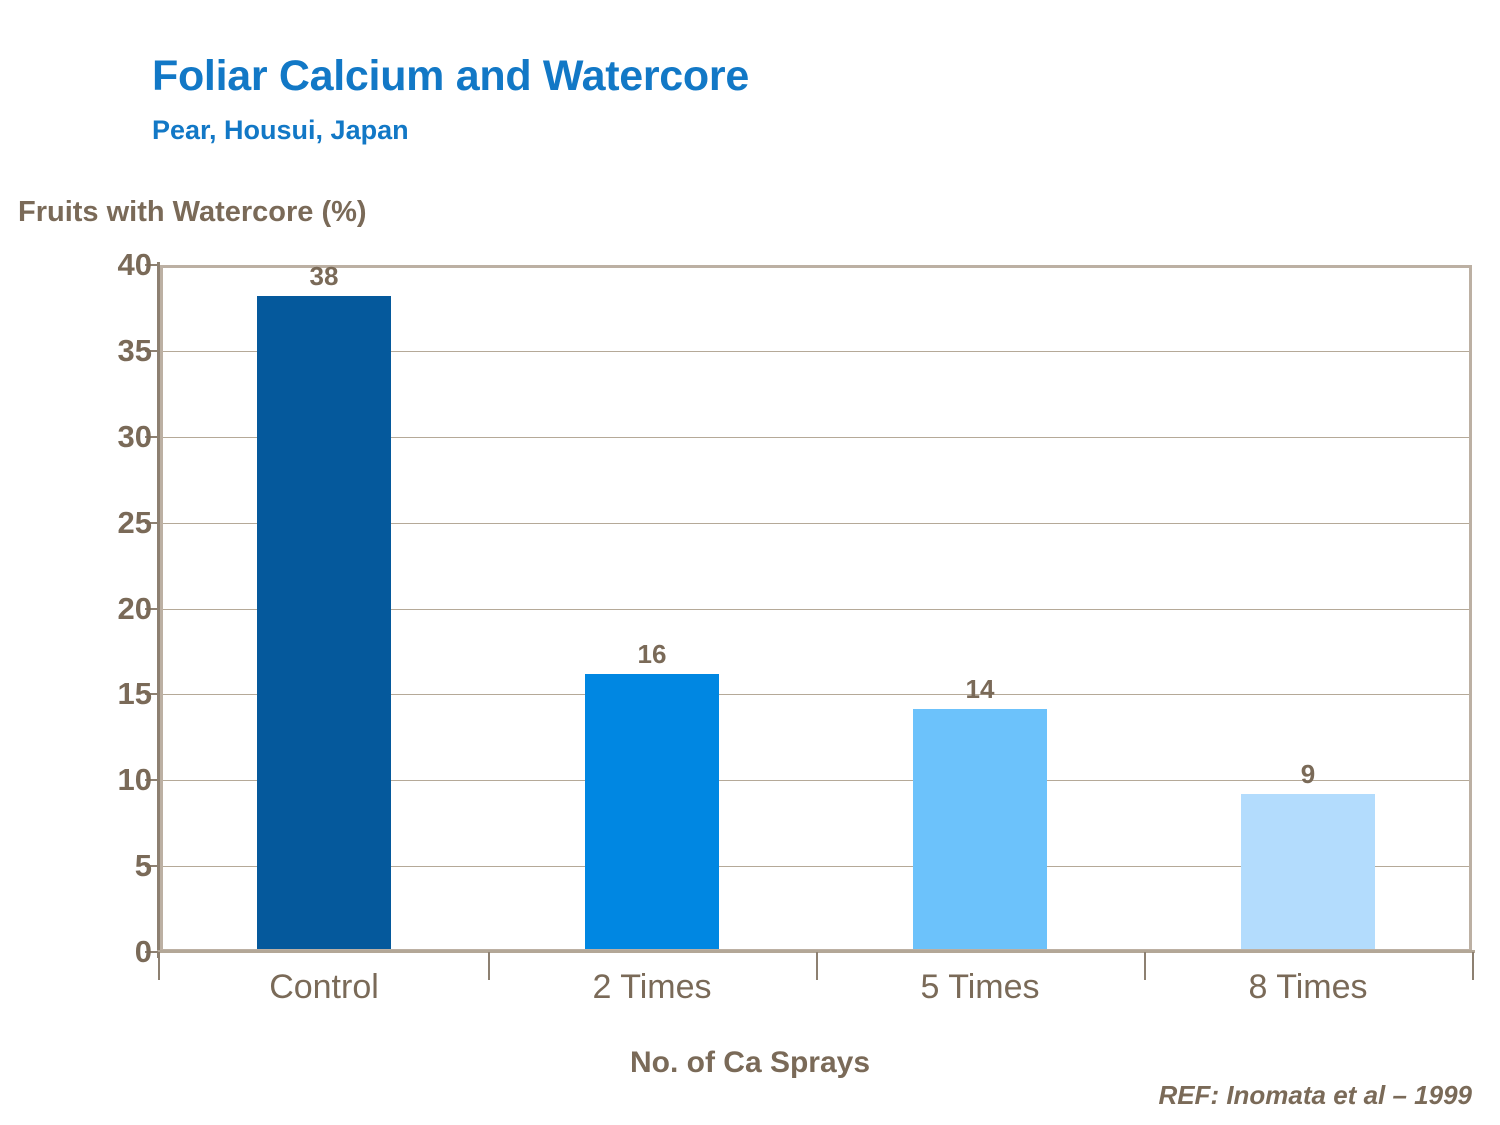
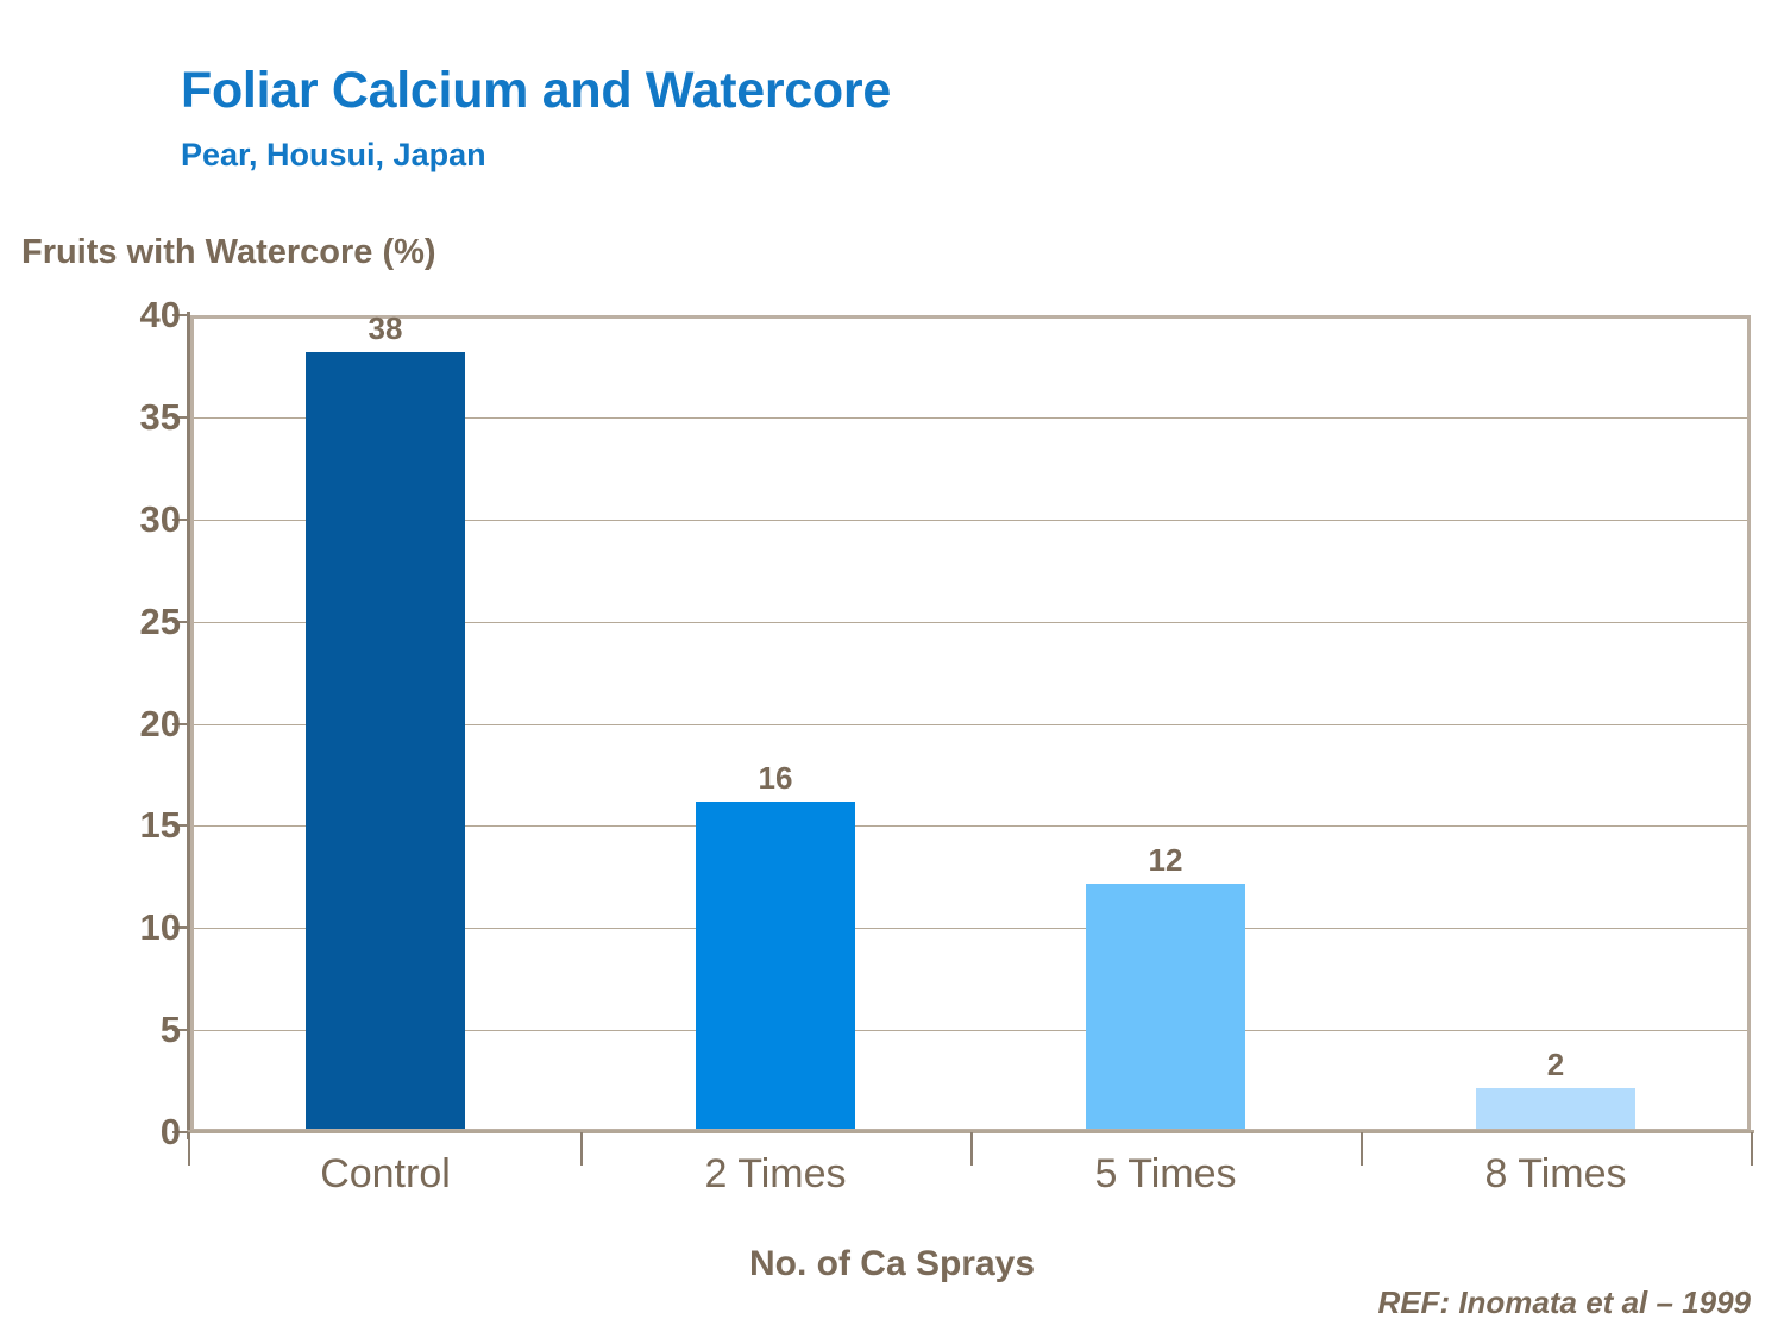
5 Times: 14 -> 12
8 Times: 9 -> 2
